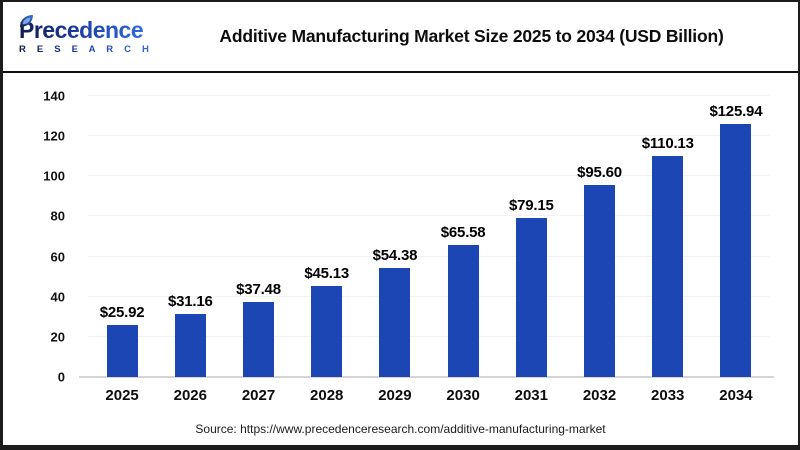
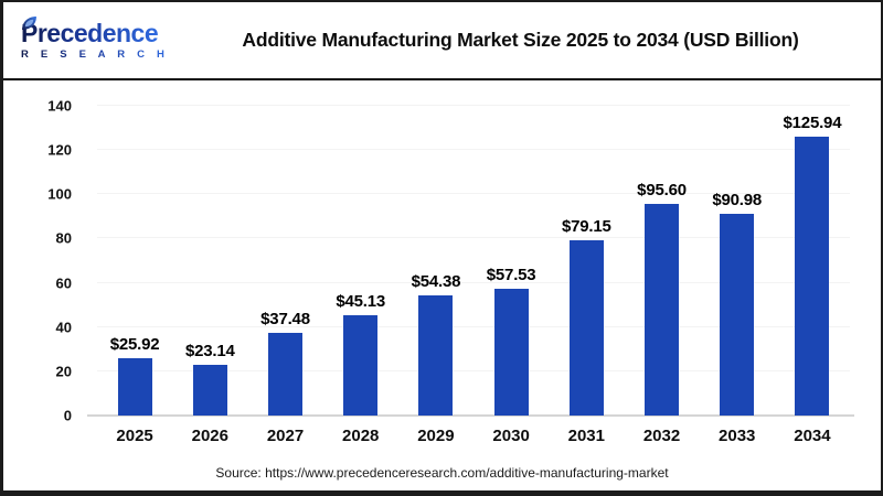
2026: $31.16 -> $23.14
2030: $65.58 -> $57.53
2033: $110.13 -> $90.98
